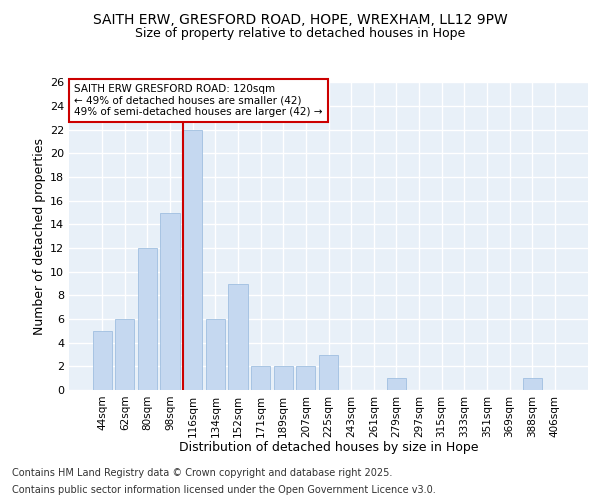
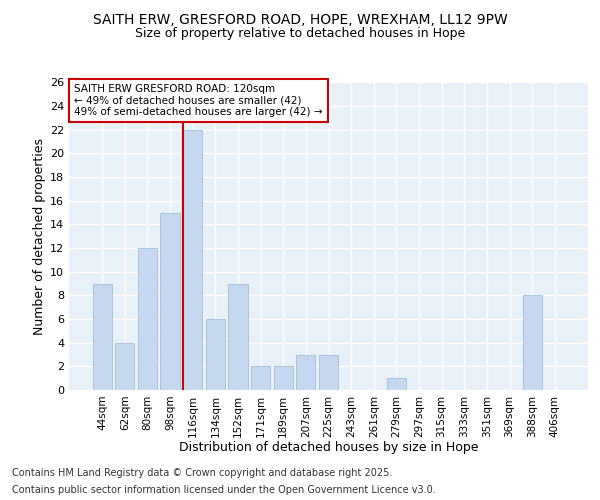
44sqm: 5 -> 9
62sqm: 6 -> 4
207sqm: 2 -> 3
388sqm: 1 -> 8
